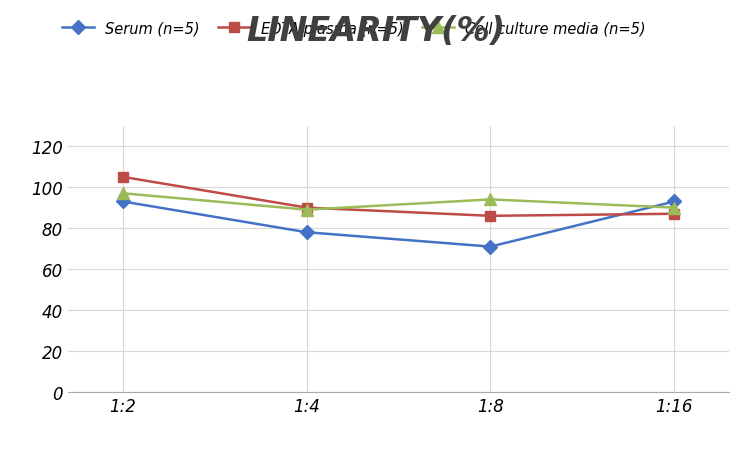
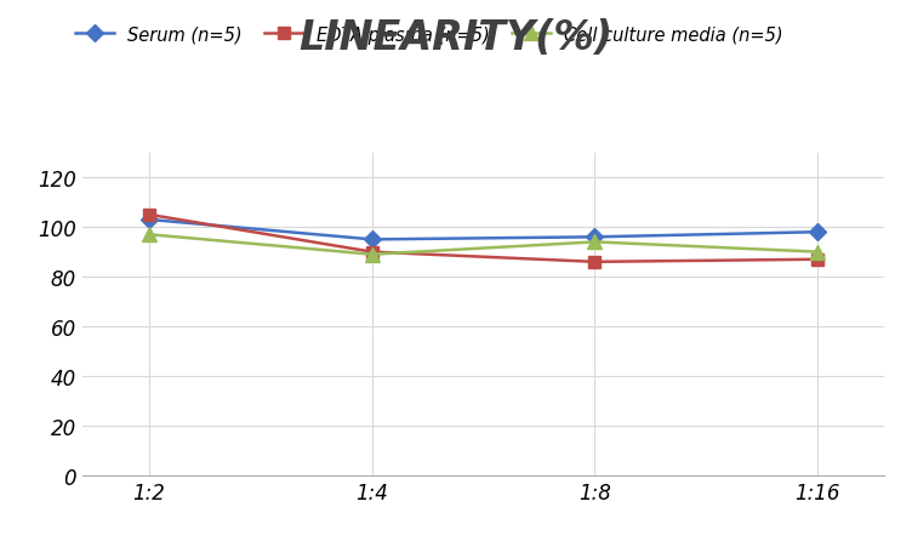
Serum (n=5)/1:2: 93 -> 103
Serum (n=5)/1:4: 78 -> 95
Serum (n=5)/1:8: 71 -> 96
Serum (n=5)/1:16: 93 -> 98
